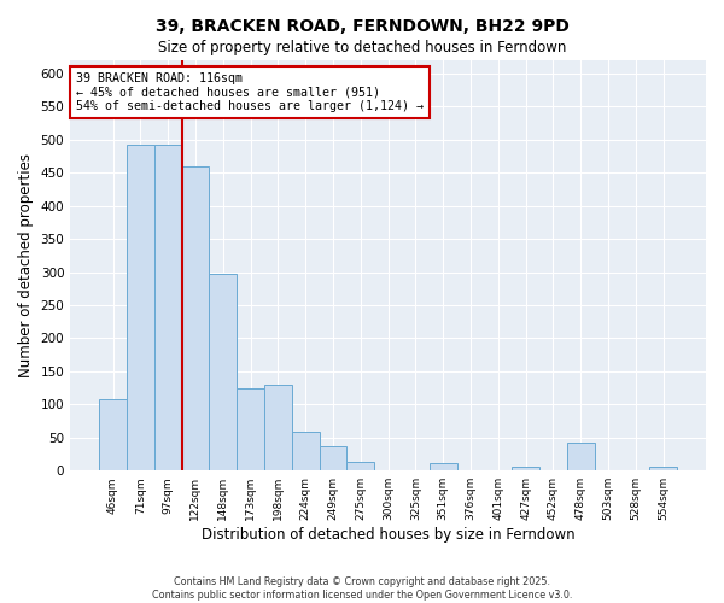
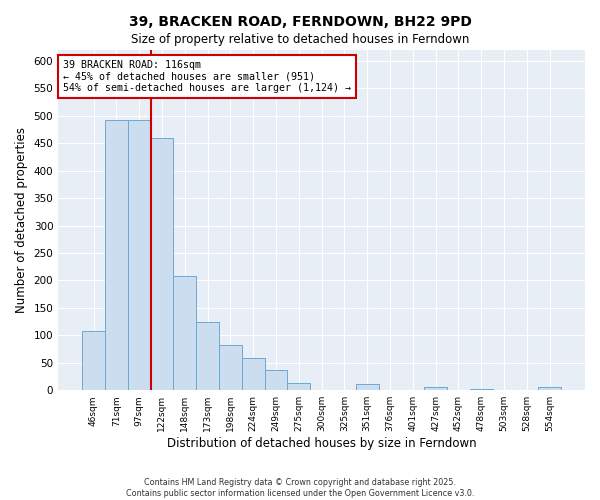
148sqm: 298 -> 208
198sqm: 130 -> 83
478sqm: 42 -> 2
